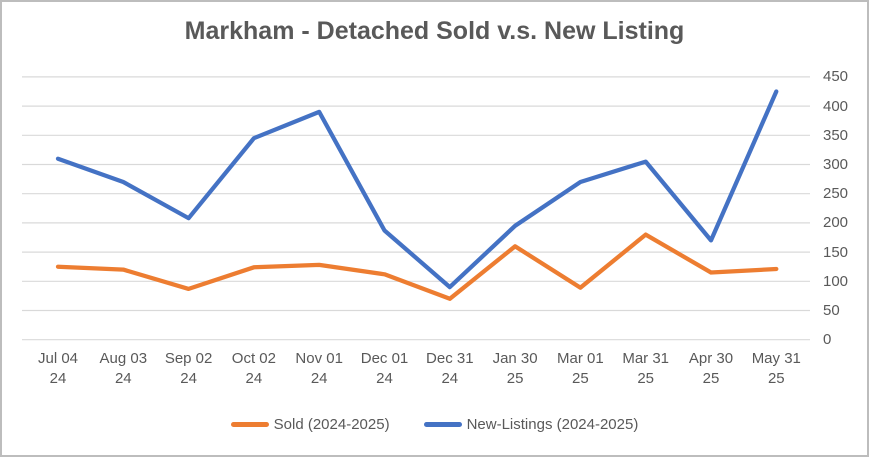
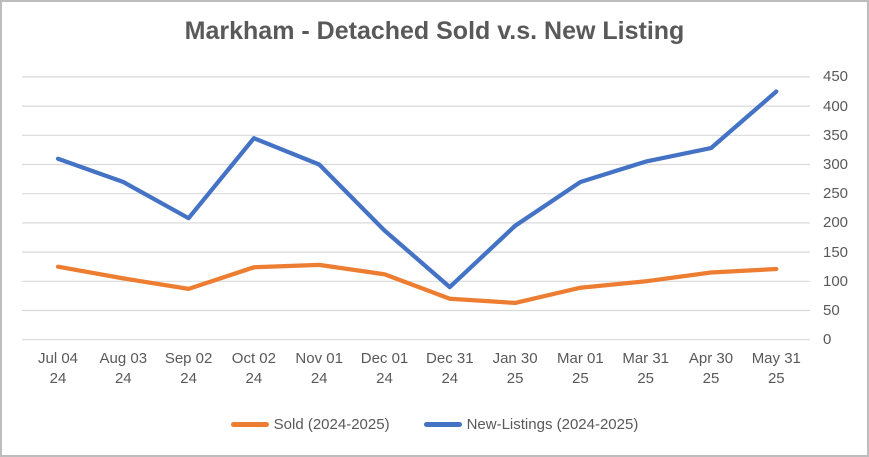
Sold (2024-2025)/Aug 03 24: 120 -> 100
New-Listings (2024-2025)/Nov 01 24: 390 -> 300
Sold (2024-2025)/Jan 30 25: 160 -> 60
Sold (2024-2025)/Mar 31 25: 180 -> 100
New-Listings (2024-2025)/Apr 30 25: 170 -> 330
